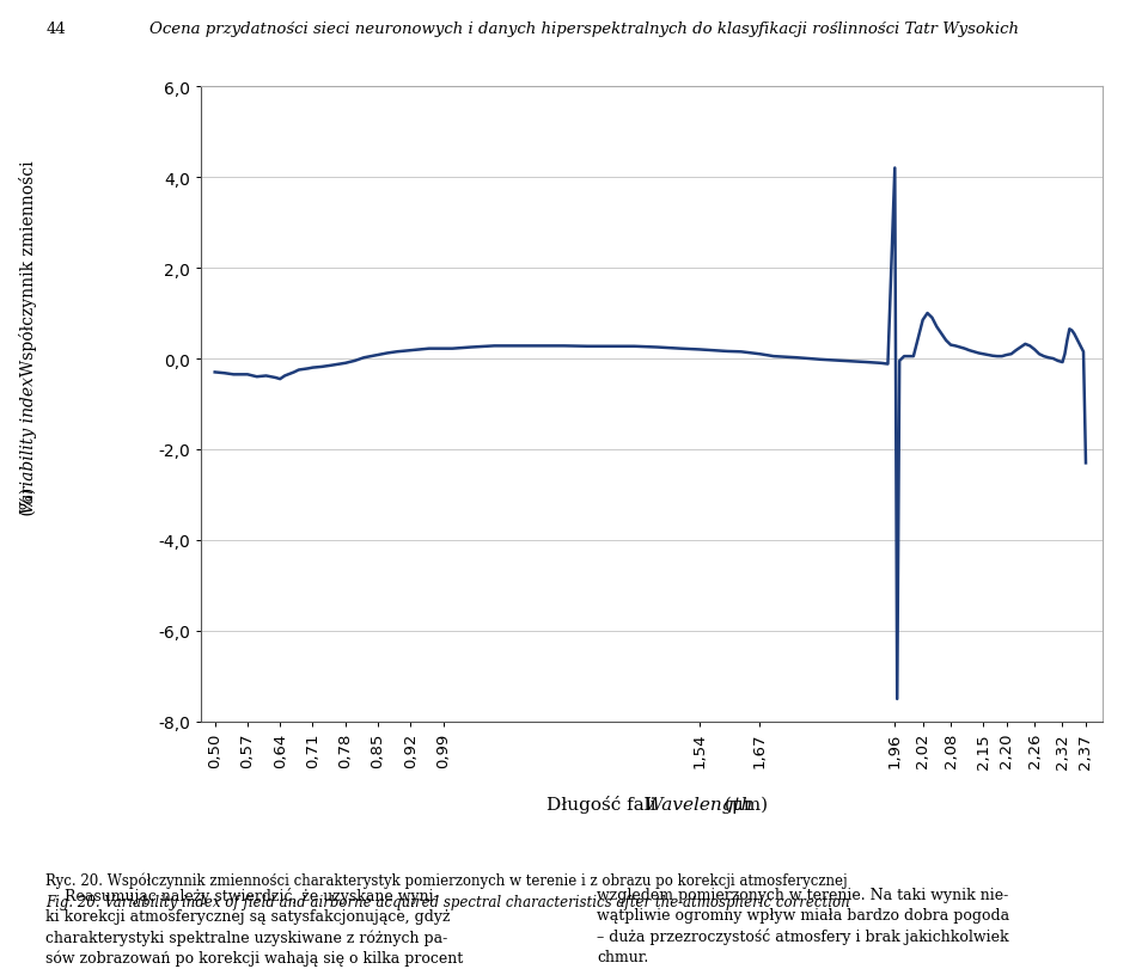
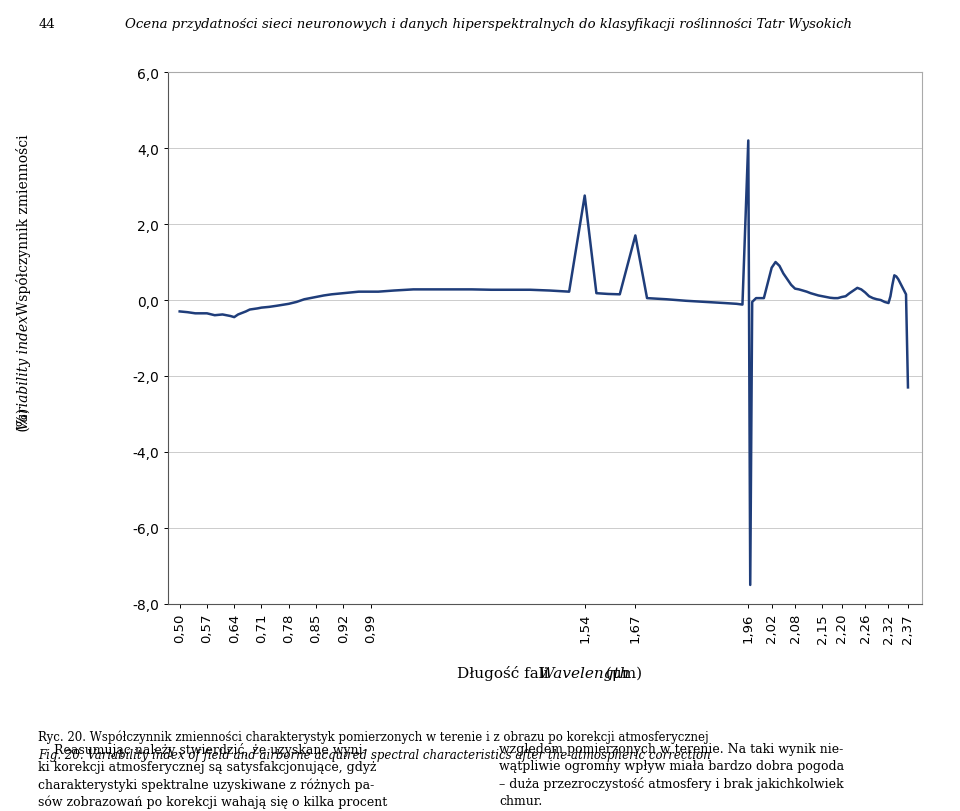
1,54: 0,20 -> 2,75
1,67: 0,10 -> 1,70
